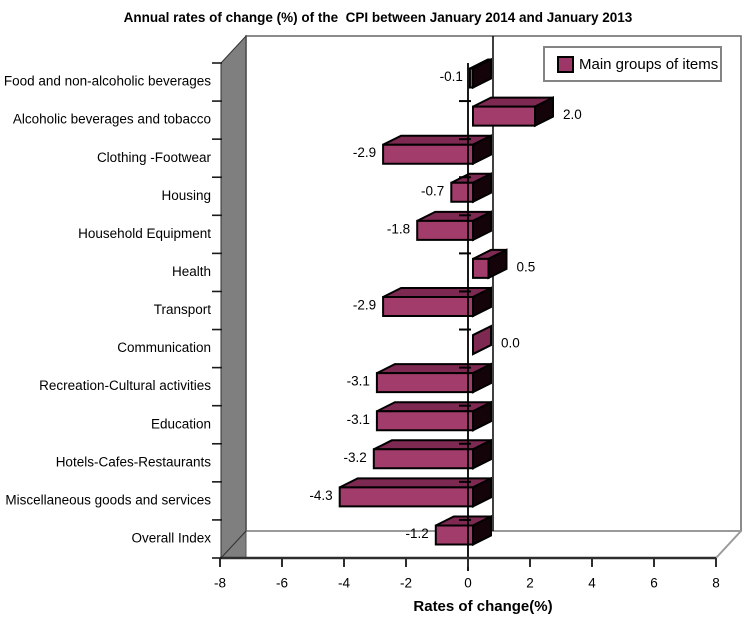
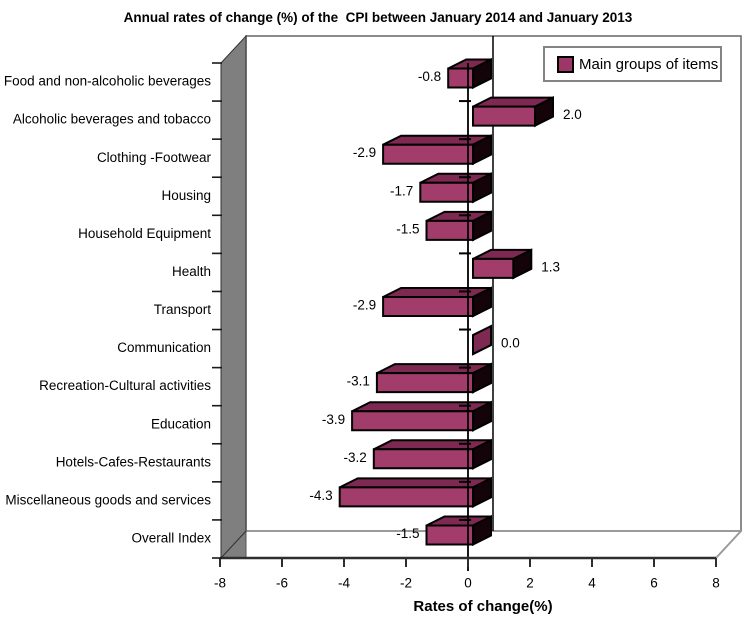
Food and non-alcoholic beverages: -0.1 -> -0.8
Housing: -0.7 -> -1.7
Household Equipment: -1.8 -> -1.5
Health: 0.5 -> 1.3
Education: -3.1 -> -3.9
Overall Index: -1.2 -> -1.5
